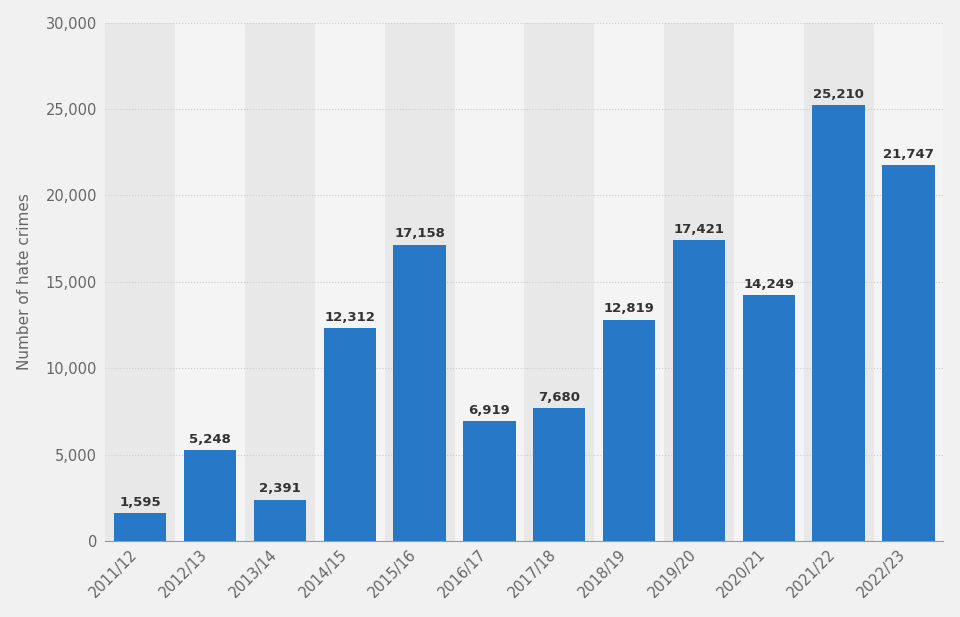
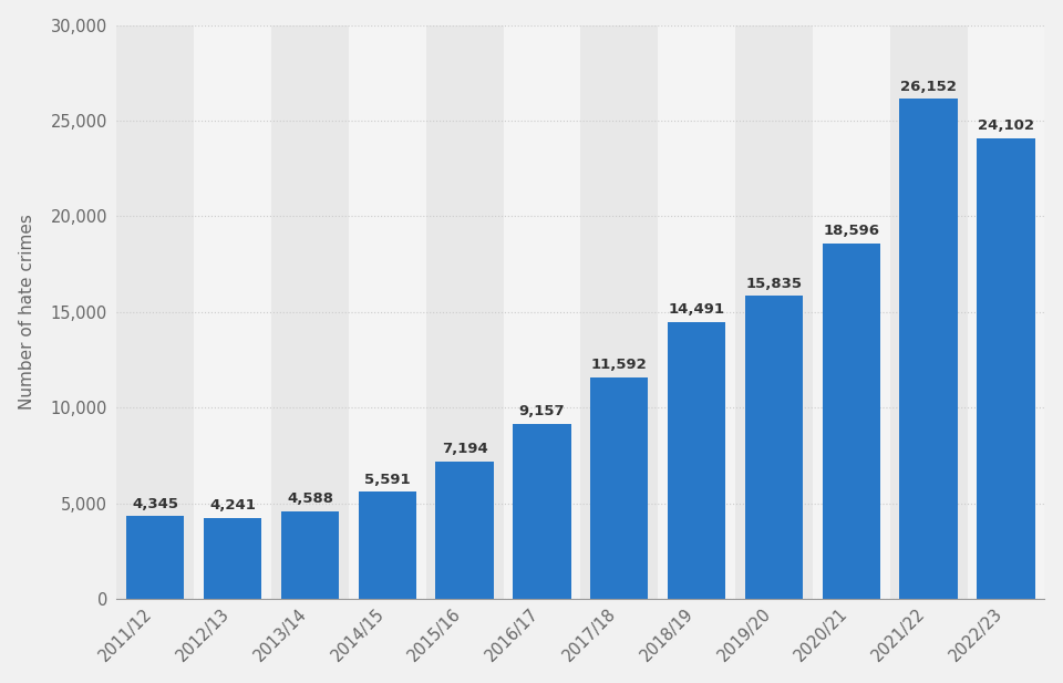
2011/12: 1,595 -> 4,345
2012/13: 5,248 -> 4,241
2013/14: 2,391 -> 4,588
2014/15: 12,312 -> 5,591
2015/16: 17,158 -> 7,194
2016/17: 6,919 -> 9,157
2017/18: 7,680 -> 11,592
2018/19: 12,819 -> 14,491
2019/20: 17,421 -> 15,835
2020/21: 14,249 -> 18,596
2021/22: 25,210 -> 26,152
2022/23: 21,747 -> 24,102
